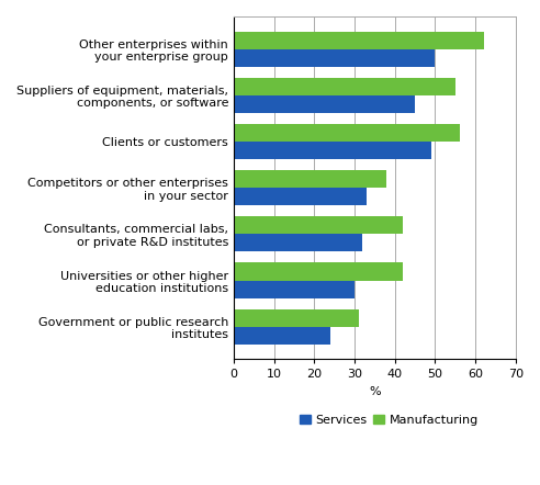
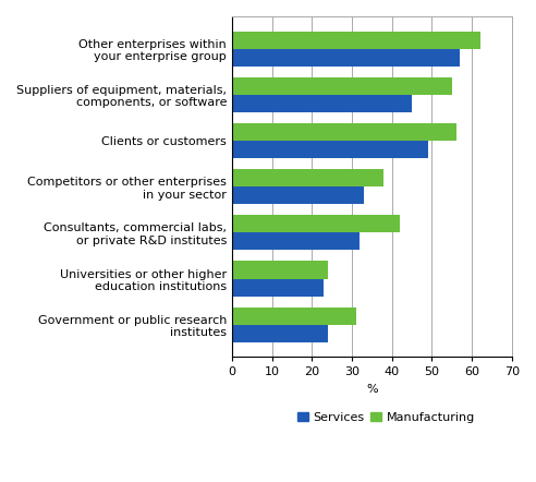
Services/Other enterprises within your enterprise group: 50 -> 57
Manufacturing/Universities or other higher education institutions: 42 -> 24
Services/Universities or other higher education institutions: 30 -> 23
